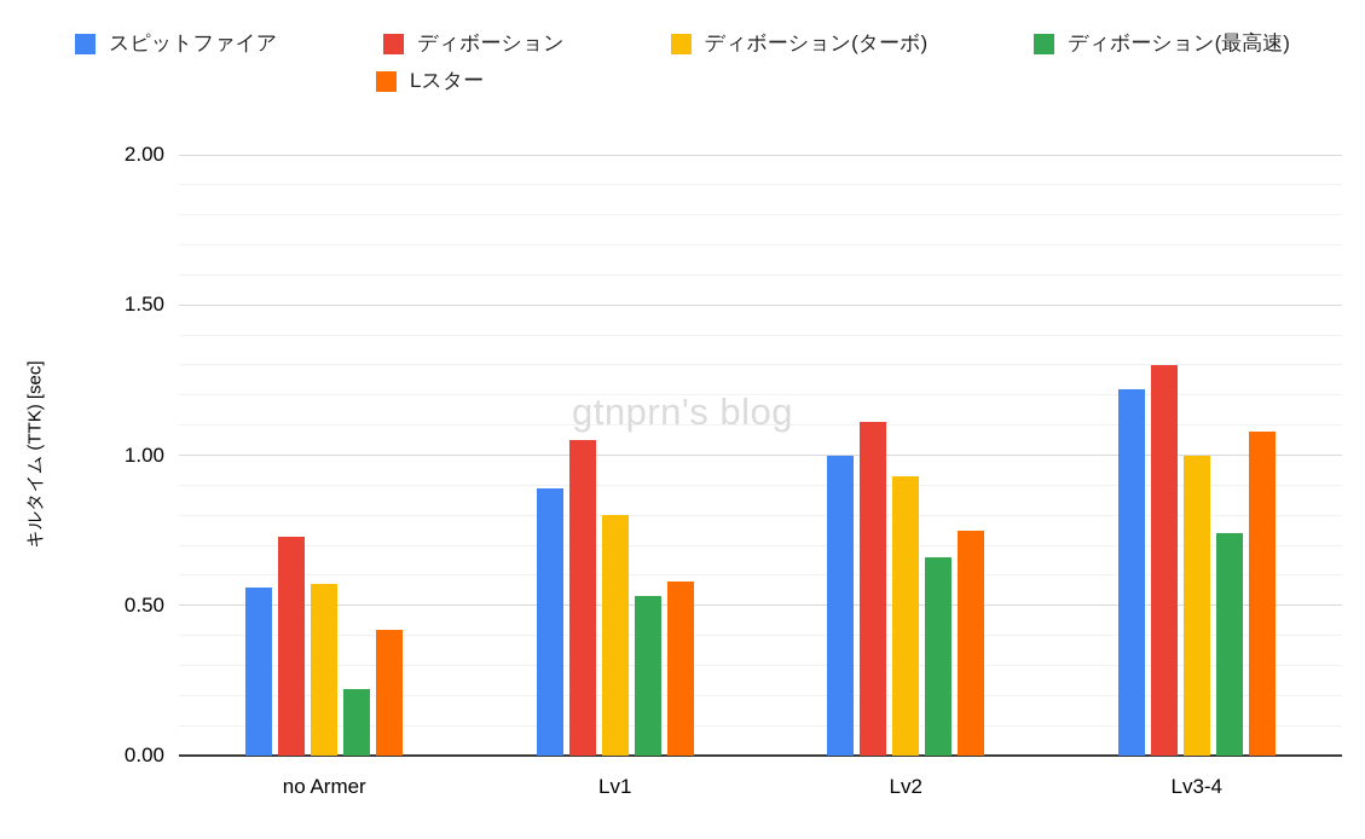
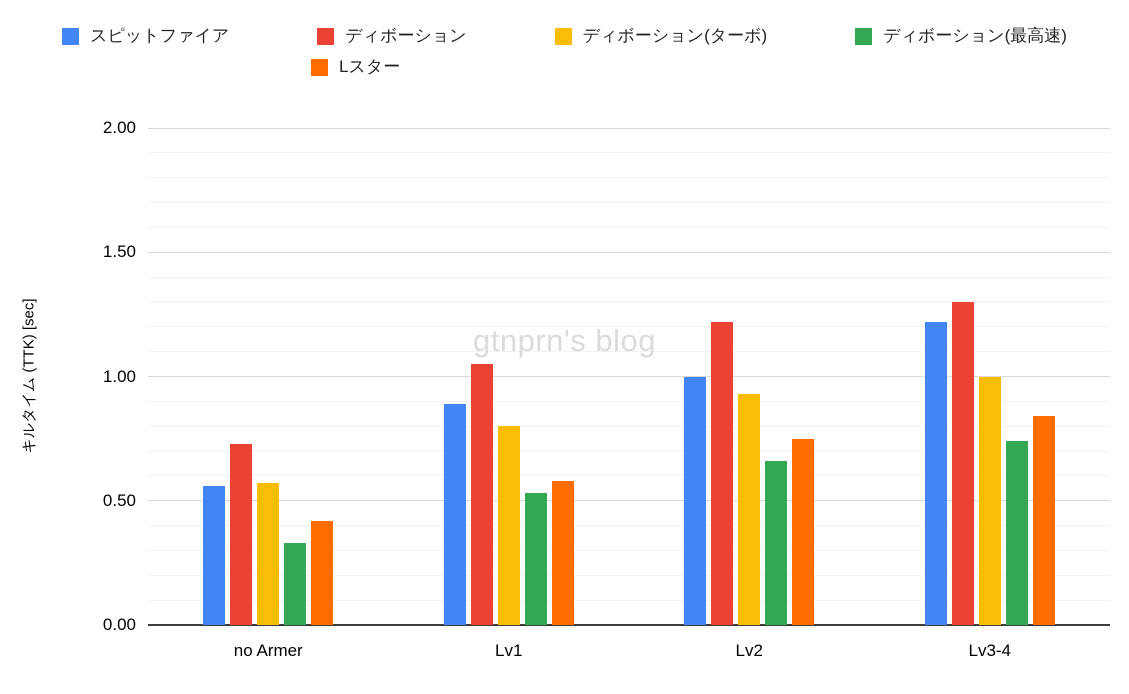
ディボーション(最高速)/no Armer: 0.22 -> 0.33
ディボーション/Lv2: 1.11 -> 1.22
Lスター/Lv3-4: 1.08 -> 0.84
